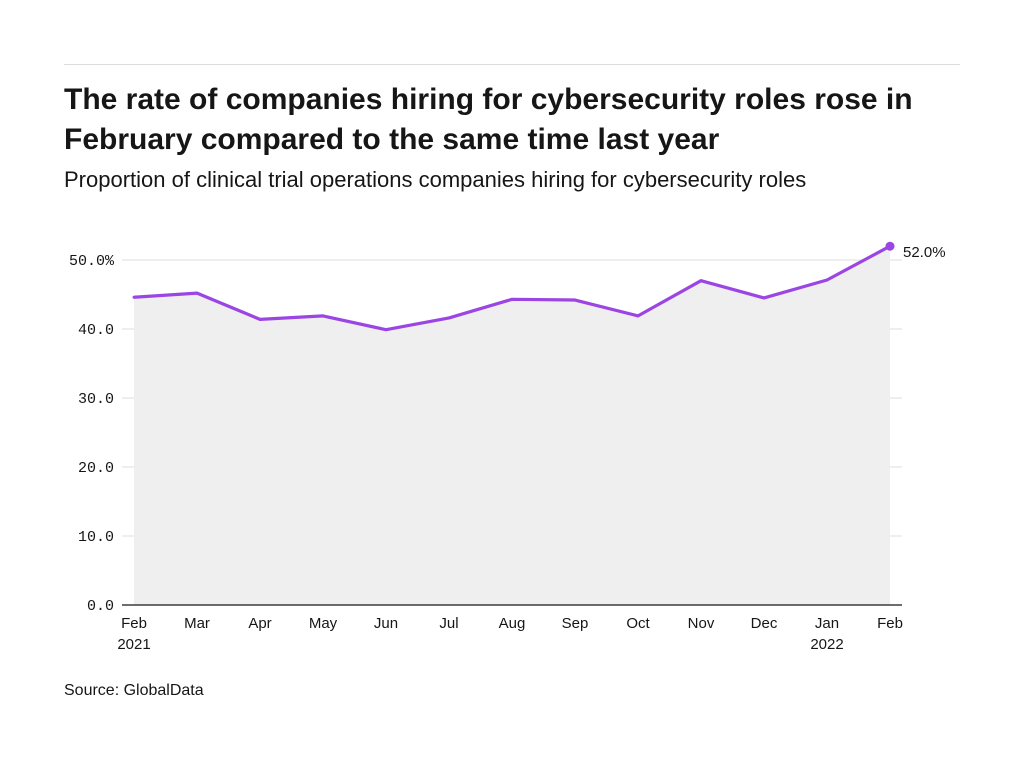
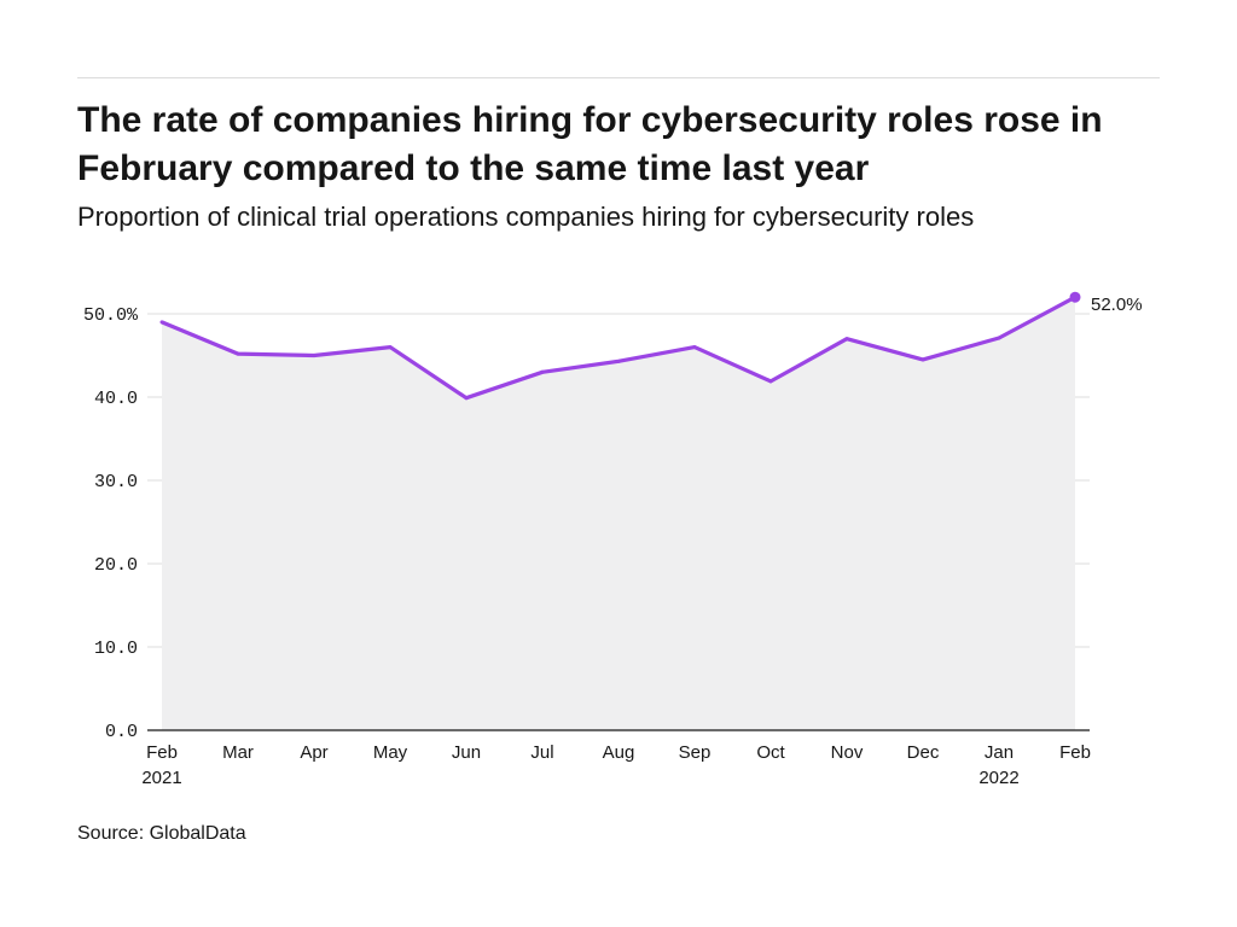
Feb 2021: 45% -> 49%
Apr: 41% -> 45%
May: 42% -> 46%
Jul: 42% -> 43%
Sep: 44% -> 46%
